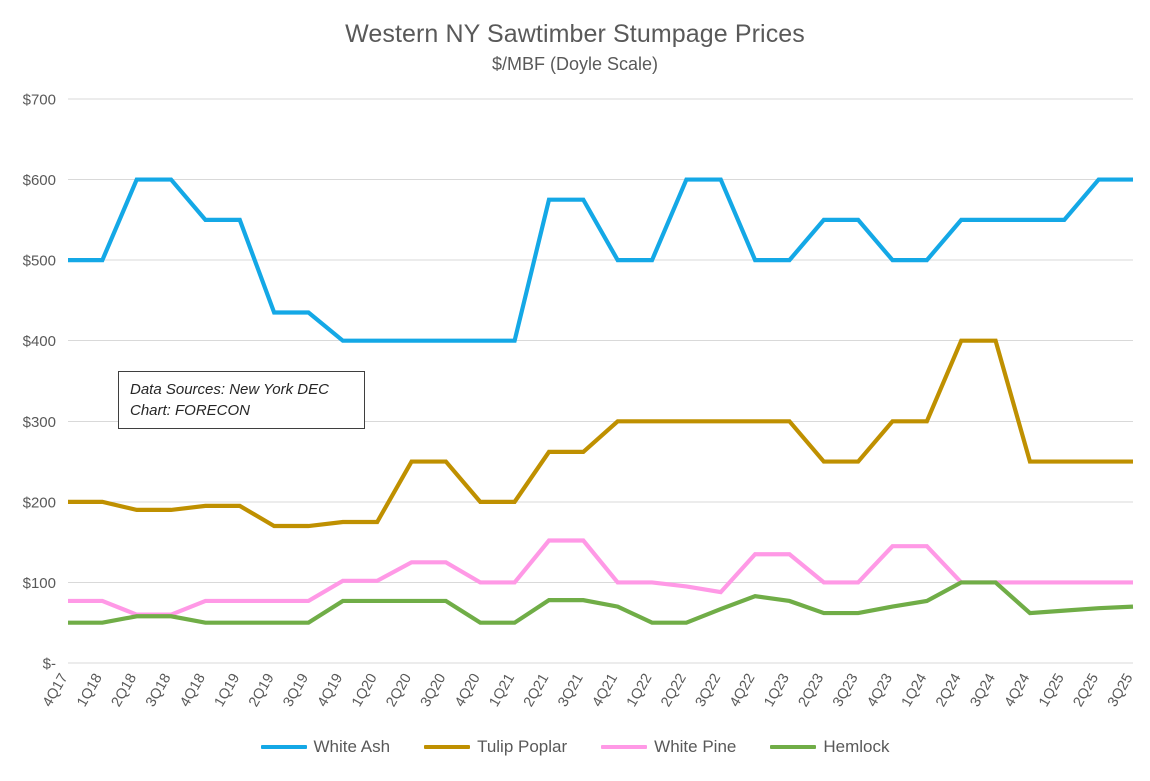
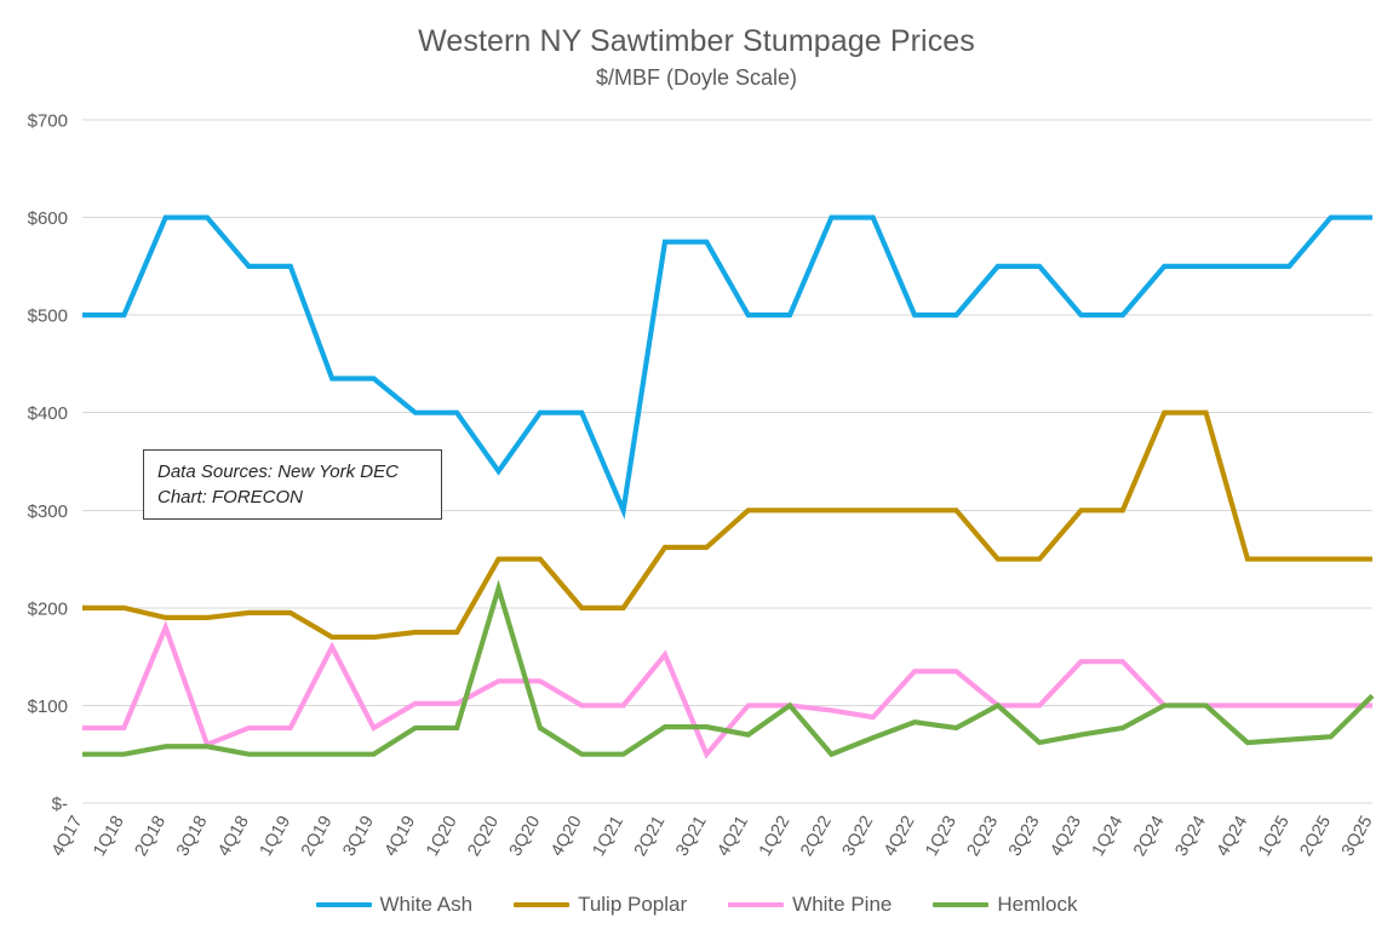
White Pine/2Q18: $60 -> $180
White Pine/2Q19: $80 -> $160
White Ash/2Q20: $400 -> $340
Hemlock/2Q20: $80 -> $220
White Ash/1Q21: $400 -> $300
White Pine/3Q21: $150 -> $50
Hemlock/1Q22: $50 -> $100
Hemlock/2Q23: $60 -> $100
Hemlock/3Q25: $70 -> $110
